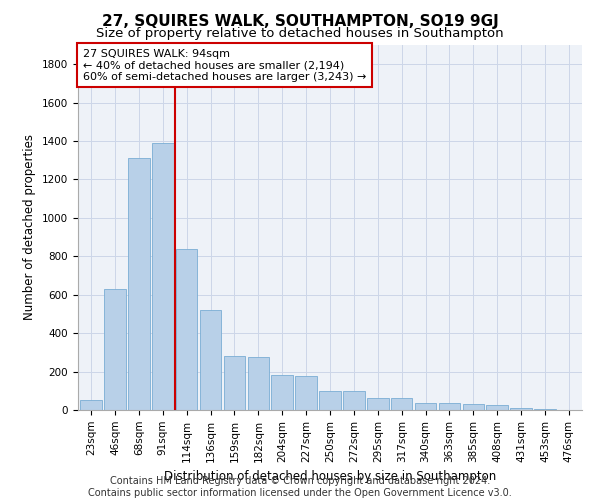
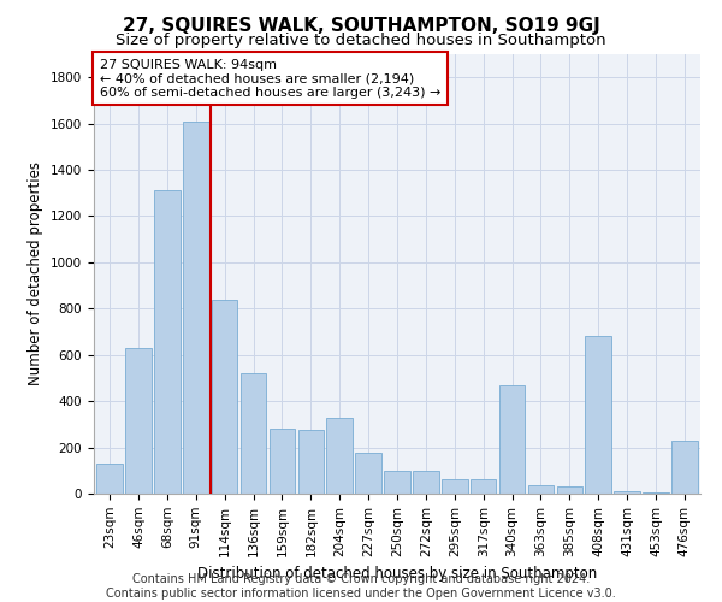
23sqm: 50 -> 130
91sqm: 1390 -> 1610
204sqm: 180 -> 330
340sqm: 40 -> 470
408sqm: 20 -> 680
476sqm: 0 -> 230
